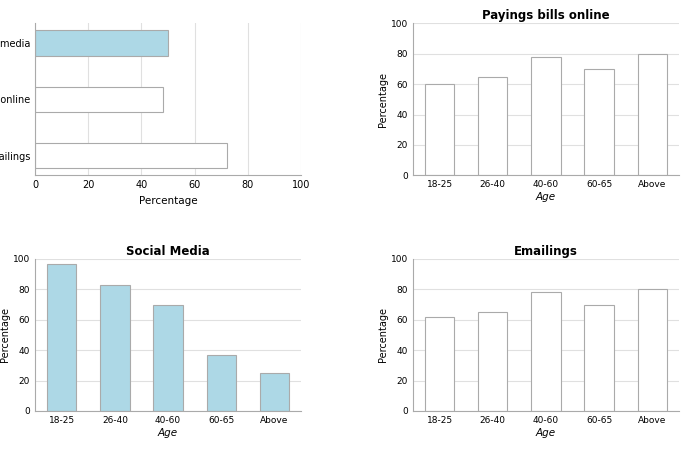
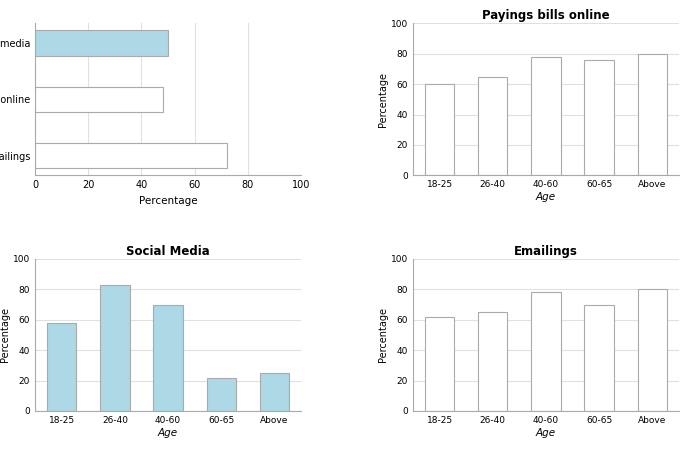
Payings bills online/60-65: 70 -> 76
Social Media/18-25: 97 -> 58
Social Media/60-65: 37 -> 22
